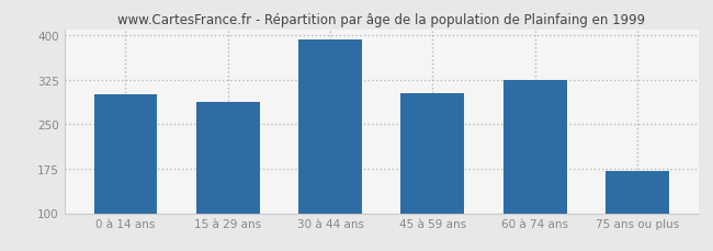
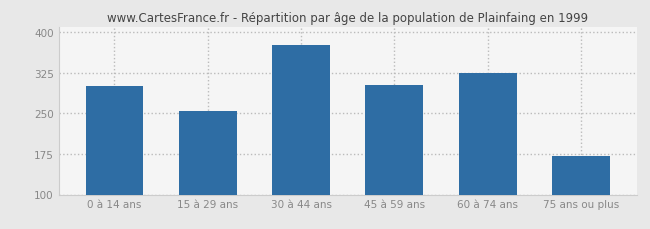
15 à 29 ans: 288 -> 254
30 à 44 ans: 393 -> 376
